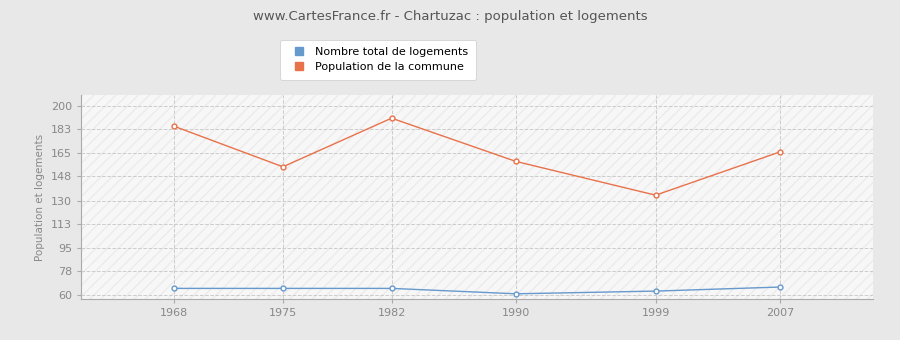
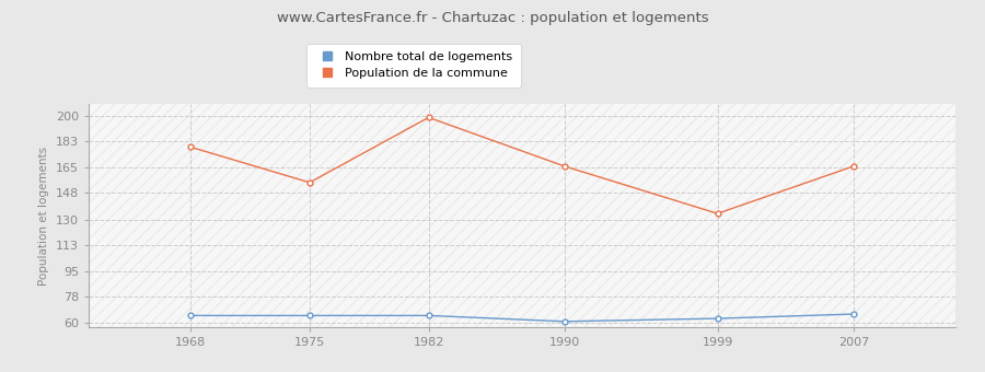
Population de la commune/1968: 185 -> 179
Population de la commune/1982: 191 -> 199
Population de la commune/1990: 159 -> 166
